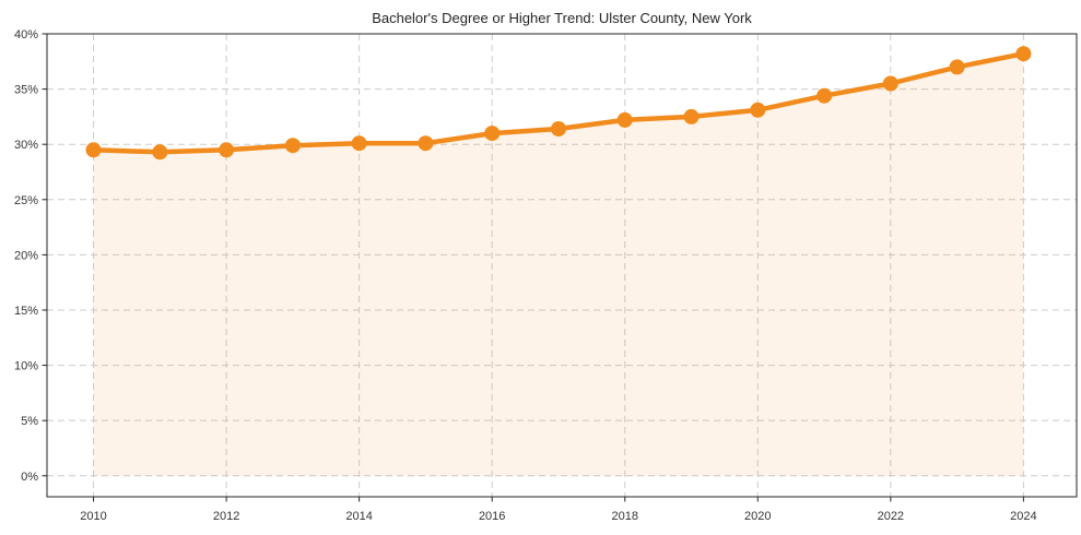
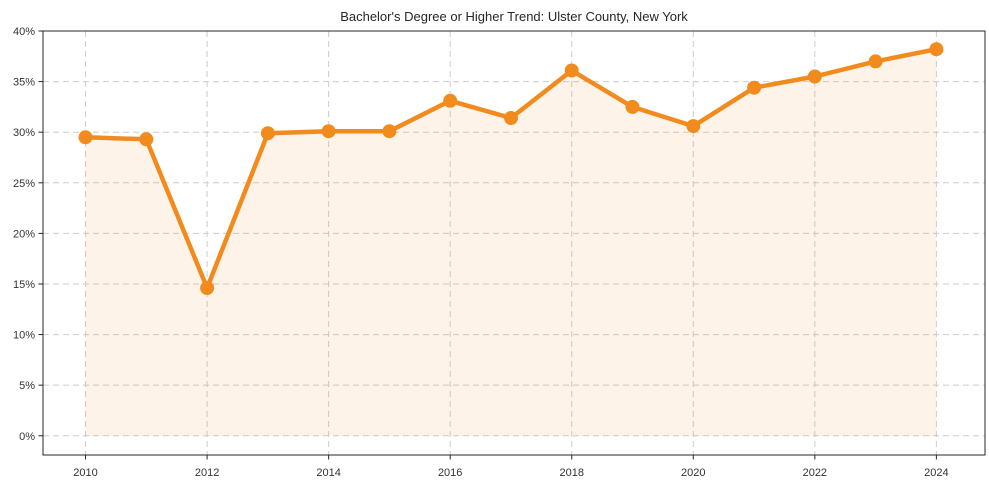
2012: 29.5% -> 14.6%
2016: 31.0% -> 33.1%
2018: 32.2% -> 36.1%
2020: 33.1% -> 30.6%
